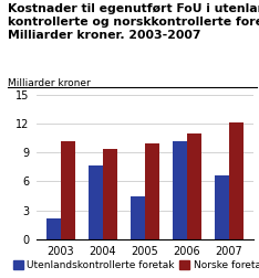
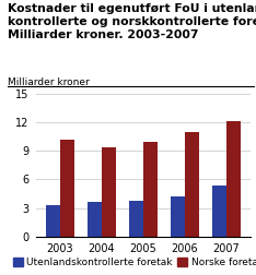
Utenlandskontrollerte foretak/2003: 2.2 -> 3.3
Utenlandskontrollerte foretak/2004: 7.6 -> 3.6
Utenlandskontrollerte foretak/2005: 4.4 -> 3.7
Utenlandskontrollerte foretak/2006: 10.2 -> 4.2
Utenlandskontrollerte foretak/2007: 6.6 -> 5.3
